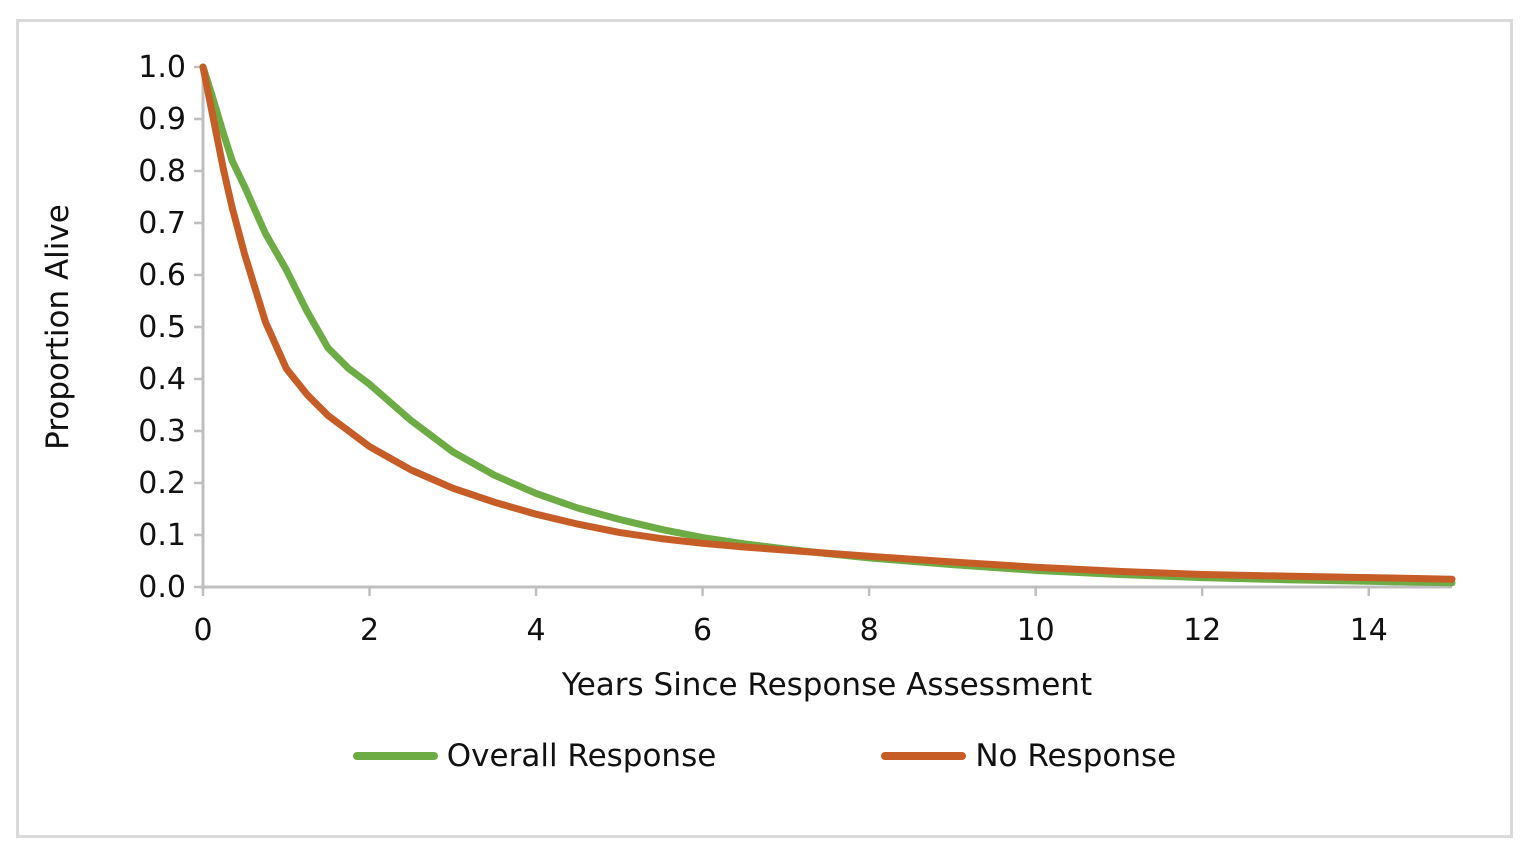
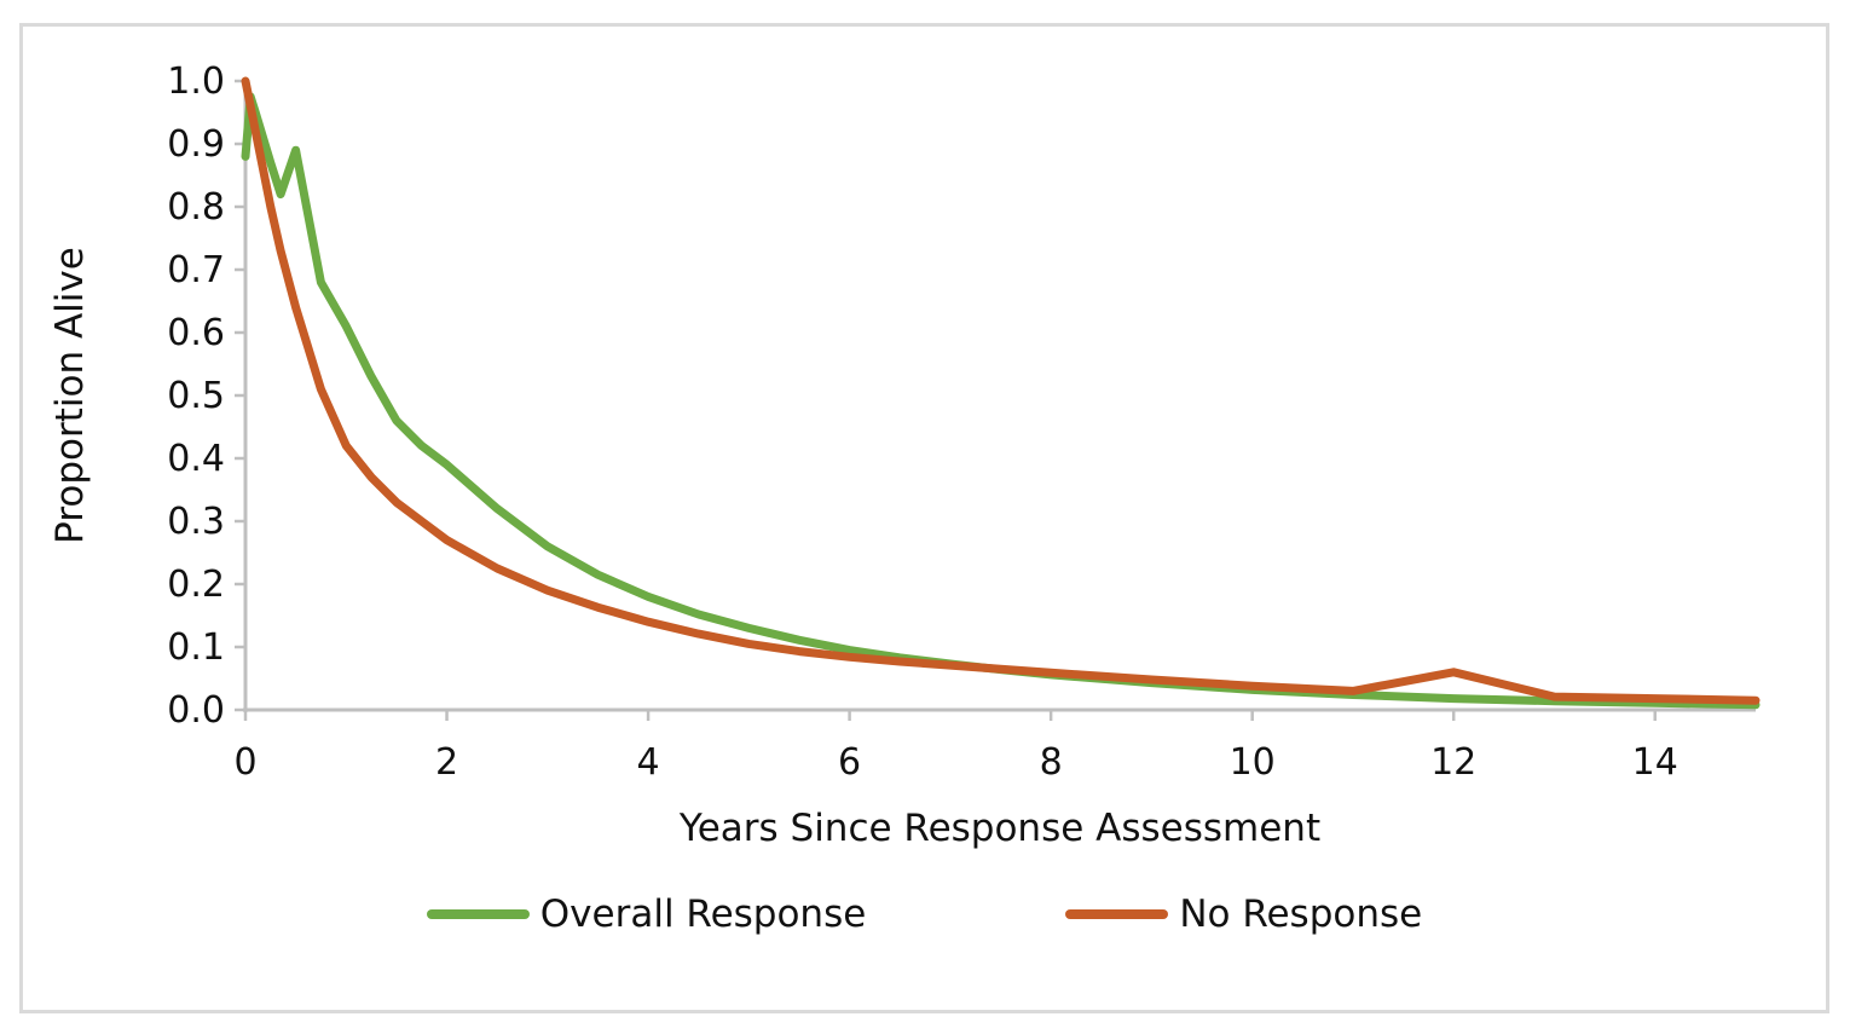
Overall Response/0: 1.00 -> 0.88
Overall Response/0.5: 0.77 -> 0.89
No Response/12: 0.02 -> 0.06
